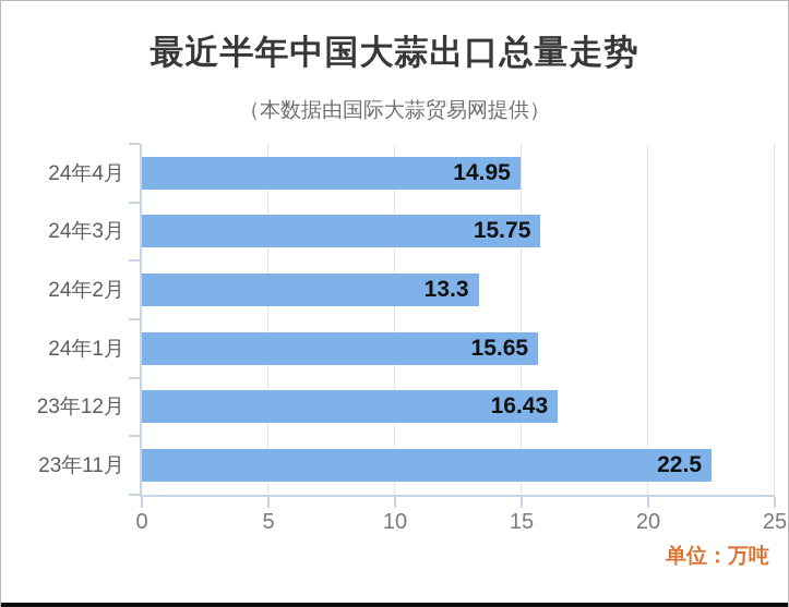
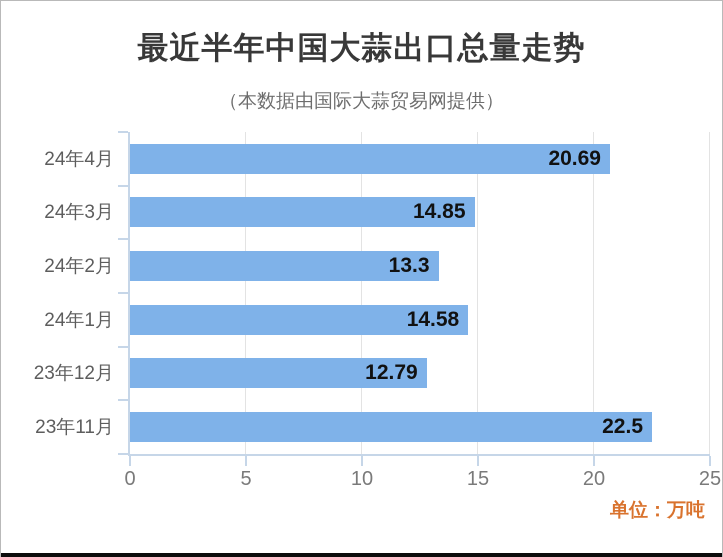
24年4月: 14.95 -> 20.69
24年3月: 15.75 -> 14.85
24年1月: 15.65 -> 14.58
23年12月: 16.43 -> 12.79
